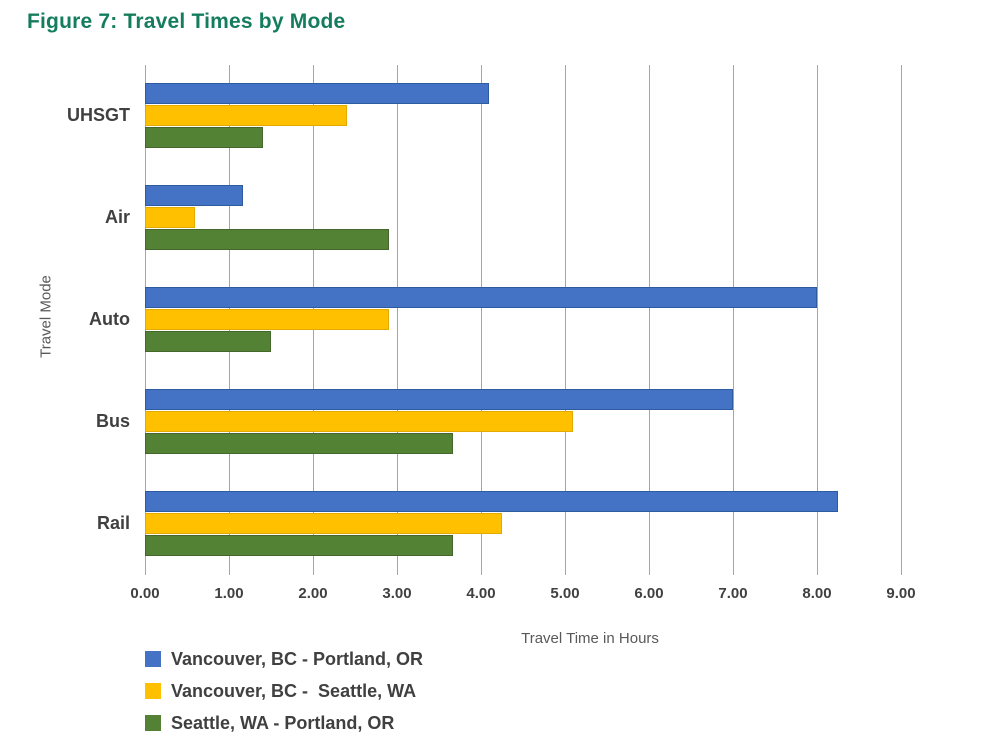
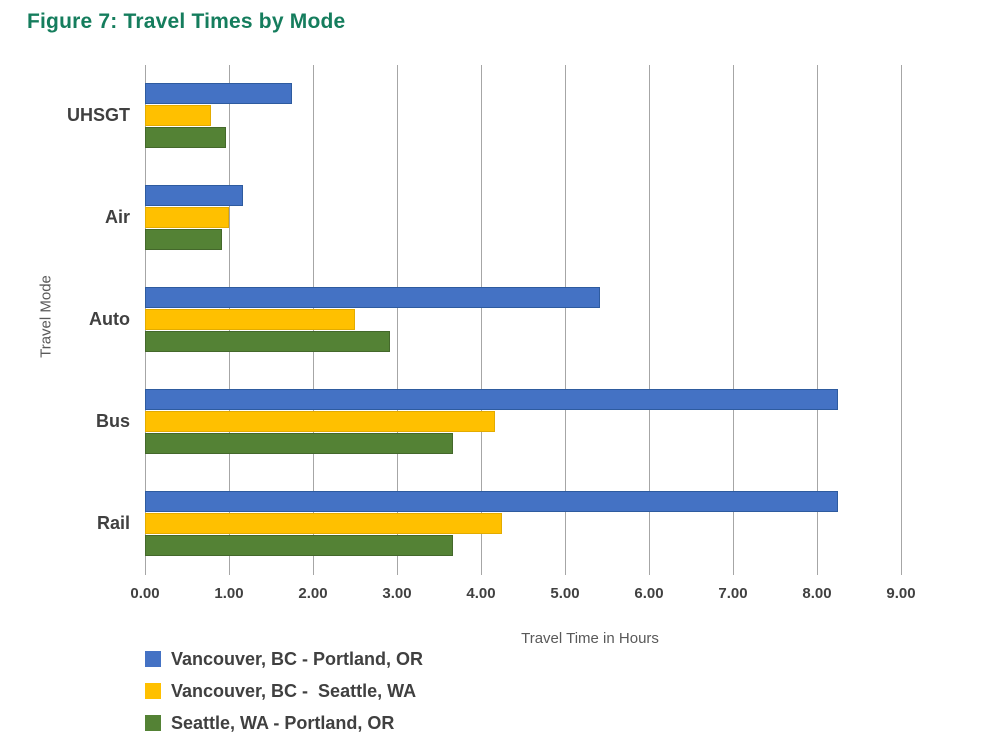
Vancouver, BC - Portland, OR/UHSGT: 4.1 -> 1.8
Vancouver, BC - Seattle, WA/UHSGT: 2.4 -> 0.8
Seattle, WA - Portland, OR/UHSGT: 1.4 -> 1.0
Vancouver, BC - Seattle, WA/Air: 0.6 -> 1.0
Seattle, WA - Portland, OR/Air: 2.9 -> 0.9
Vancouver, BC - Portland, OR/Auto: 8.0 -> 5.4
Vancouver, BC - Seattle, WA/Auto: 2.9 -> 2.5
Seattle, WA - Portland, OR/Auto: 1.5 -> 2.9
Vancouver, BC - Portland, OR/Bus: 7.0 -> 8.2
Vancouver, BC - Seattle, WA/Bus: 5.1 -> 4.2
